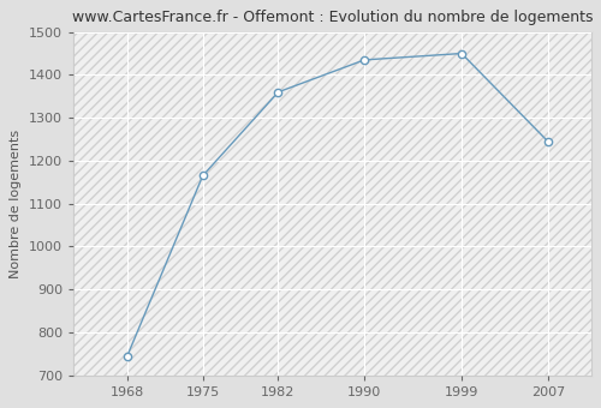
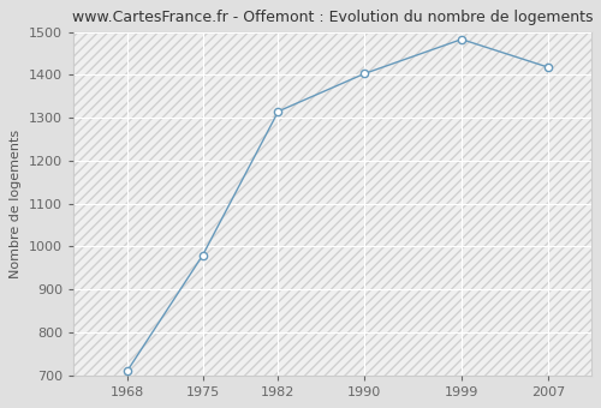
1968: 745 -> 710
1975: 1165 -> 980
1982: 1360 -> 1315
1990: 1435 -> 1403
1999: 1450 -> 1483
2007: 1245 -> 1418
